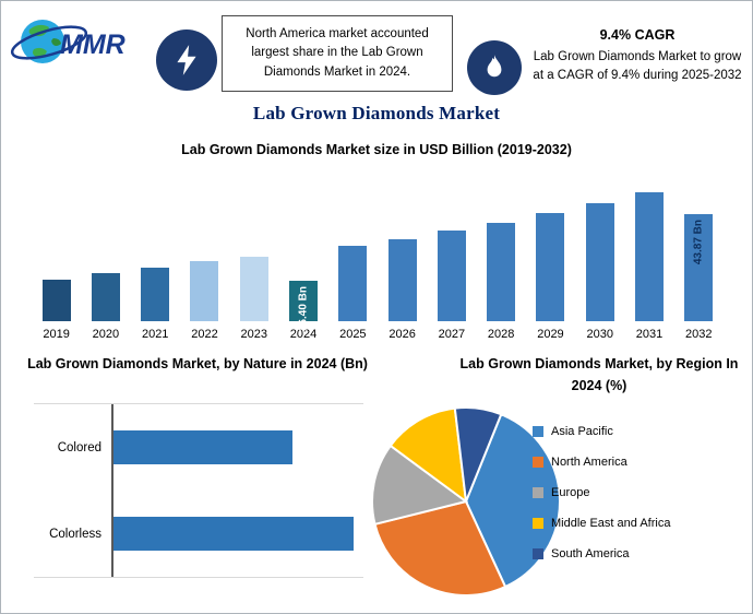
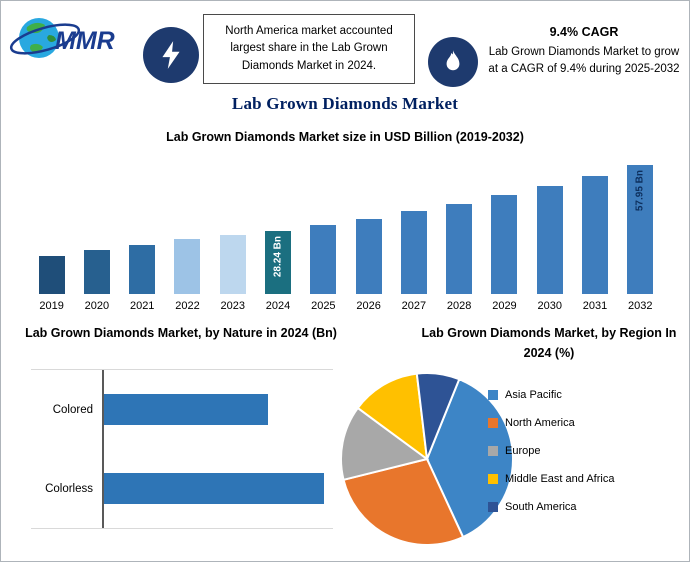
Lab Grown Diamonds Market size in USD Billion (2019-2032)/2024: 16.40 -> 28.24
Lab Grown Diamonds Market size in USD Billion (2019-2032)/2032: 43.87 -> 57.95
